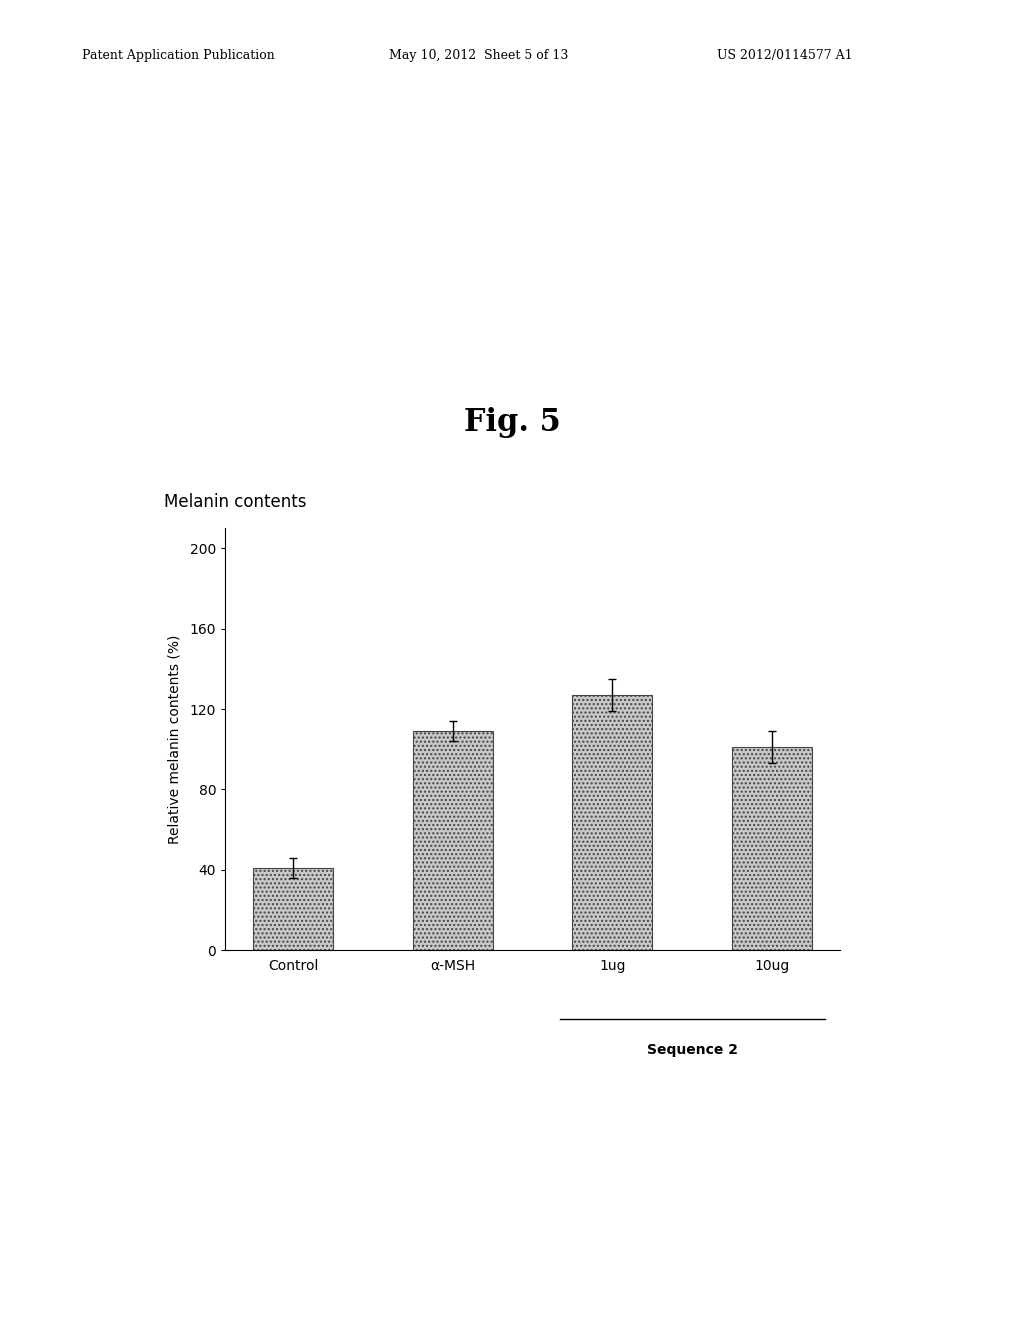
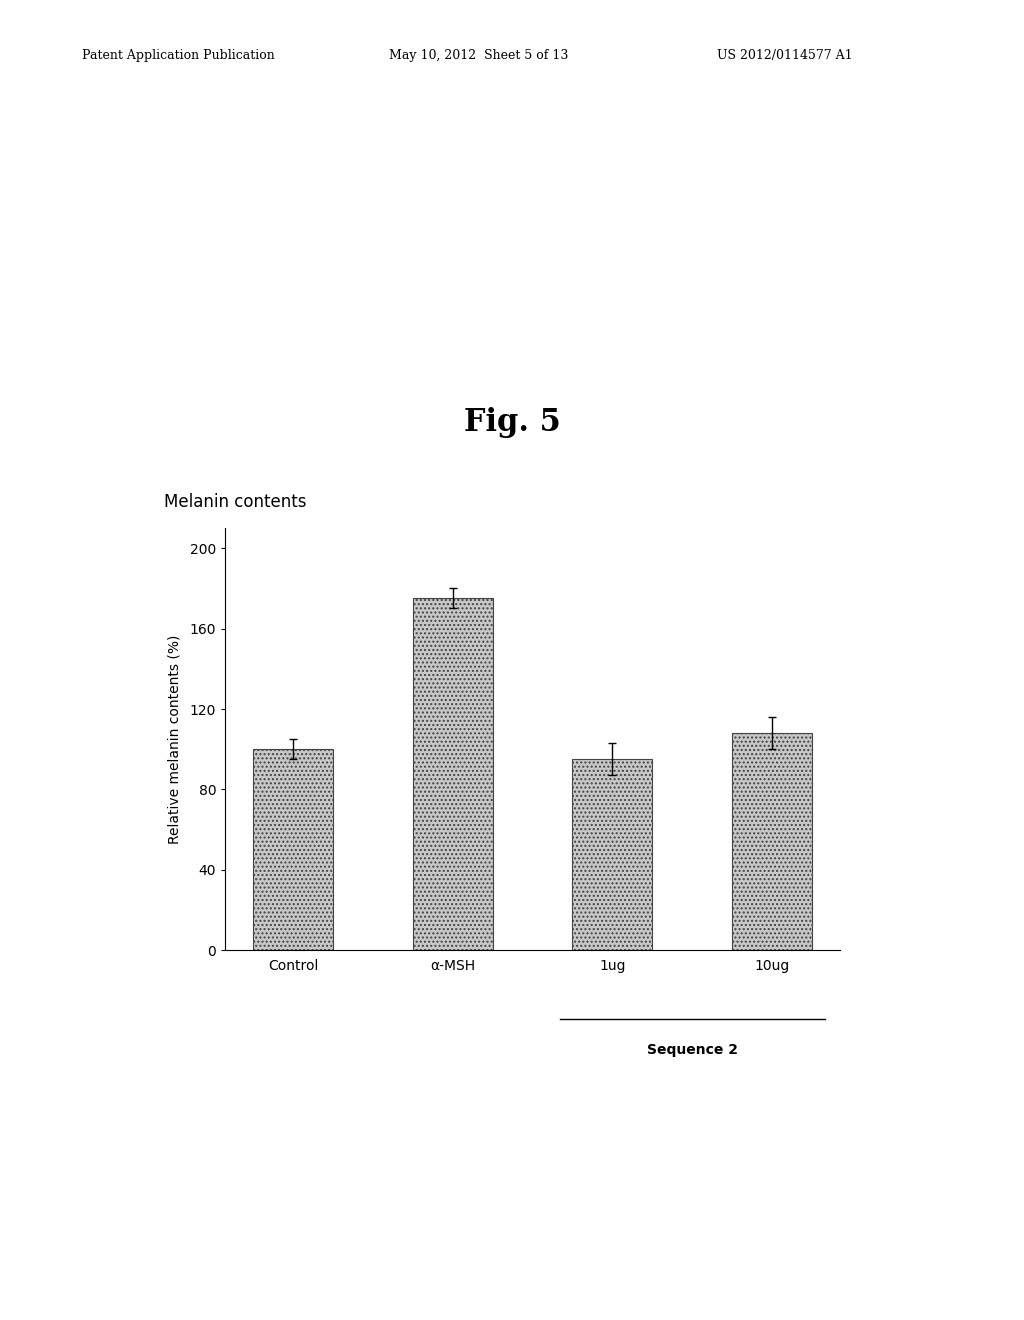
Control: 41 -> 100
α-MSH: 109 -> 175
1ug: 127 -> 95
10ug: 101 -> 108
